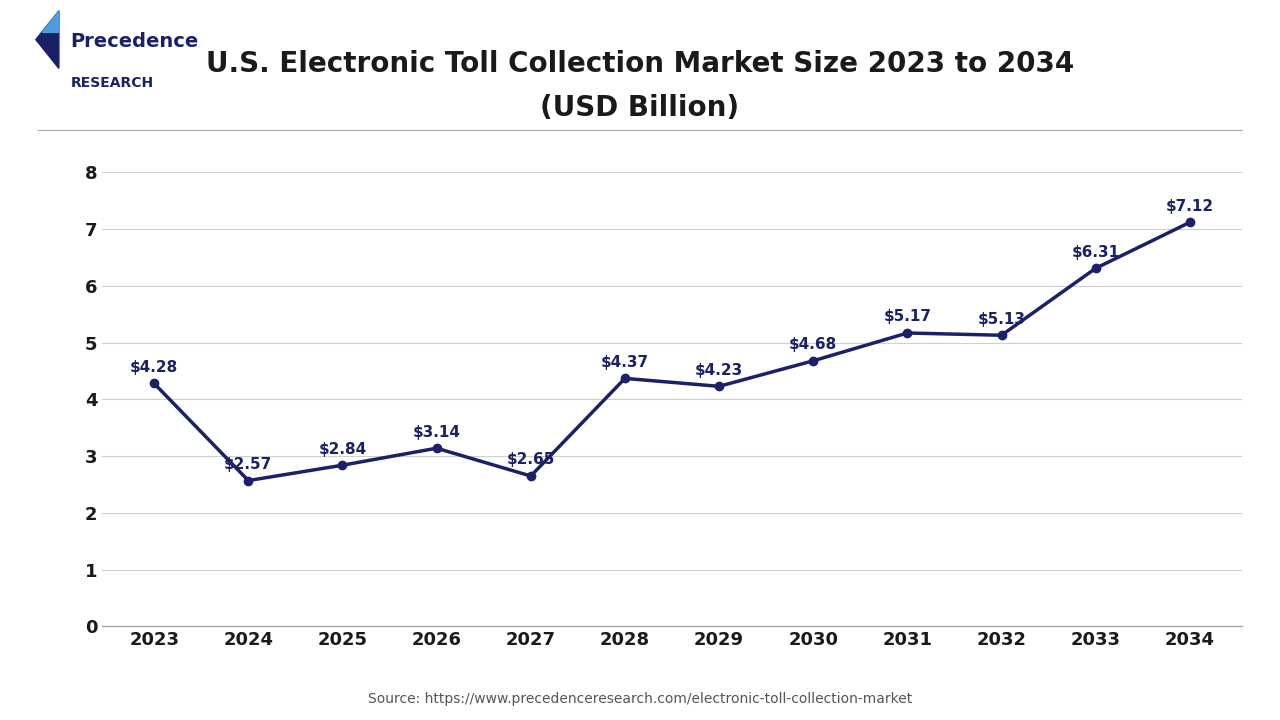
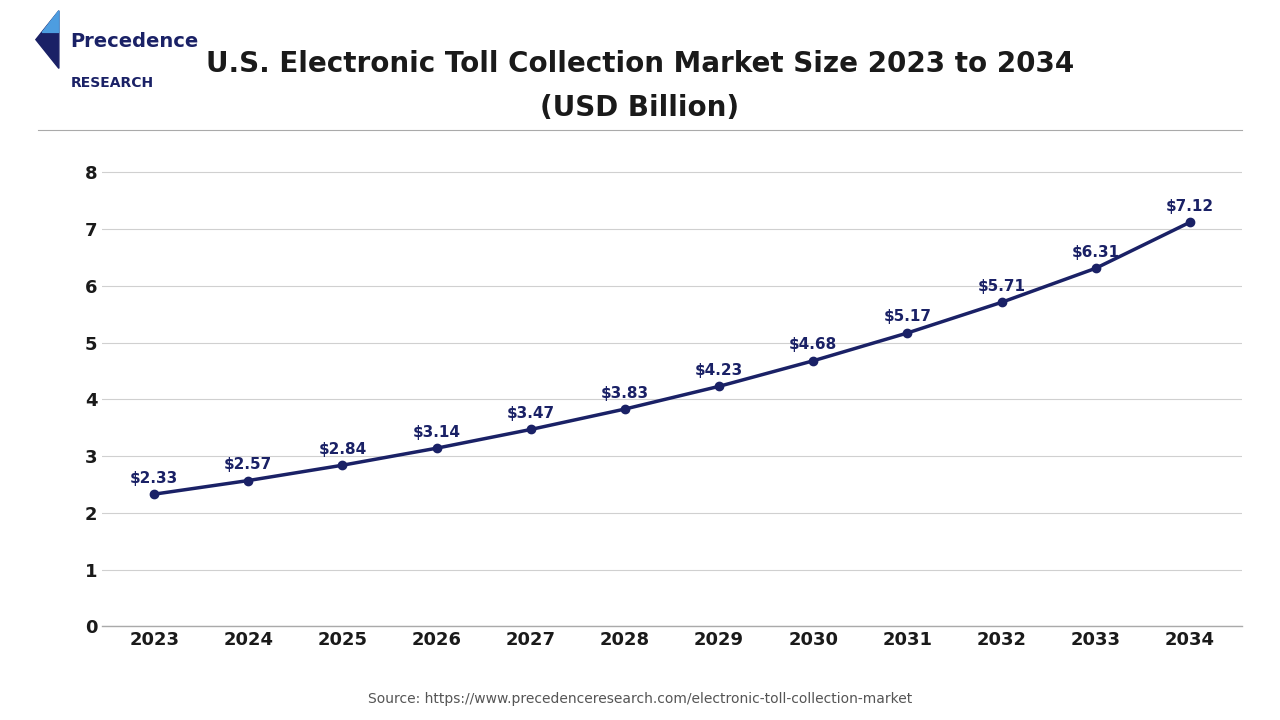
2023: $4.28 -> $2.33
2027: $2.65 -> $3.47
2028: $4.37 -> $3.83
2032: $5.13 -> $5.71
